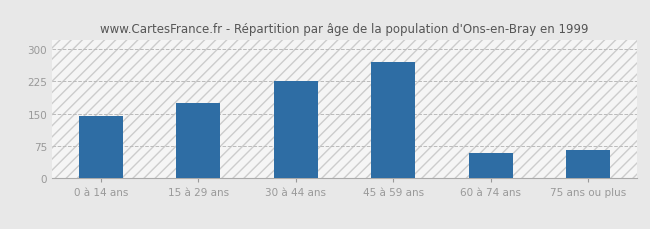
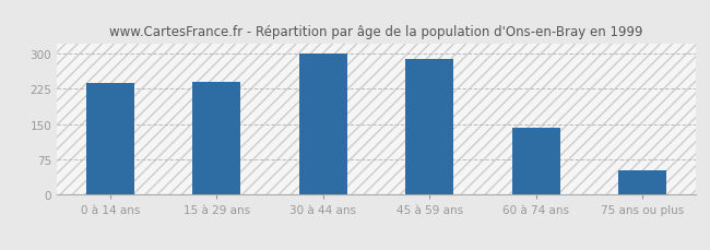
0 à 14 ans: 145 -> 238
15 à 29 ans: 175 -> 239
30 à 44 ans: 225 -> 301
45 à 59 ans: 270 -> 288
60 à 74 ans: 60 -> 143
75 ans ou plus: 65 -> 52
